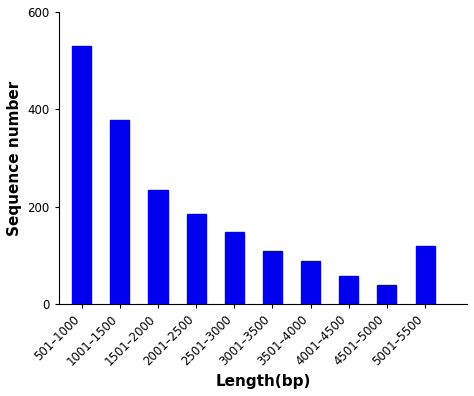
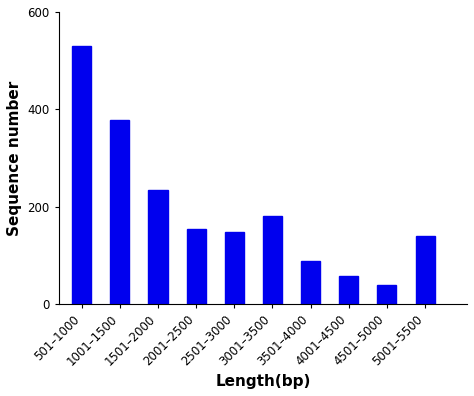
2001–2500: 185 -> 155
3001–3500: 110 -> 180
5001–5500: 120 -> 140
